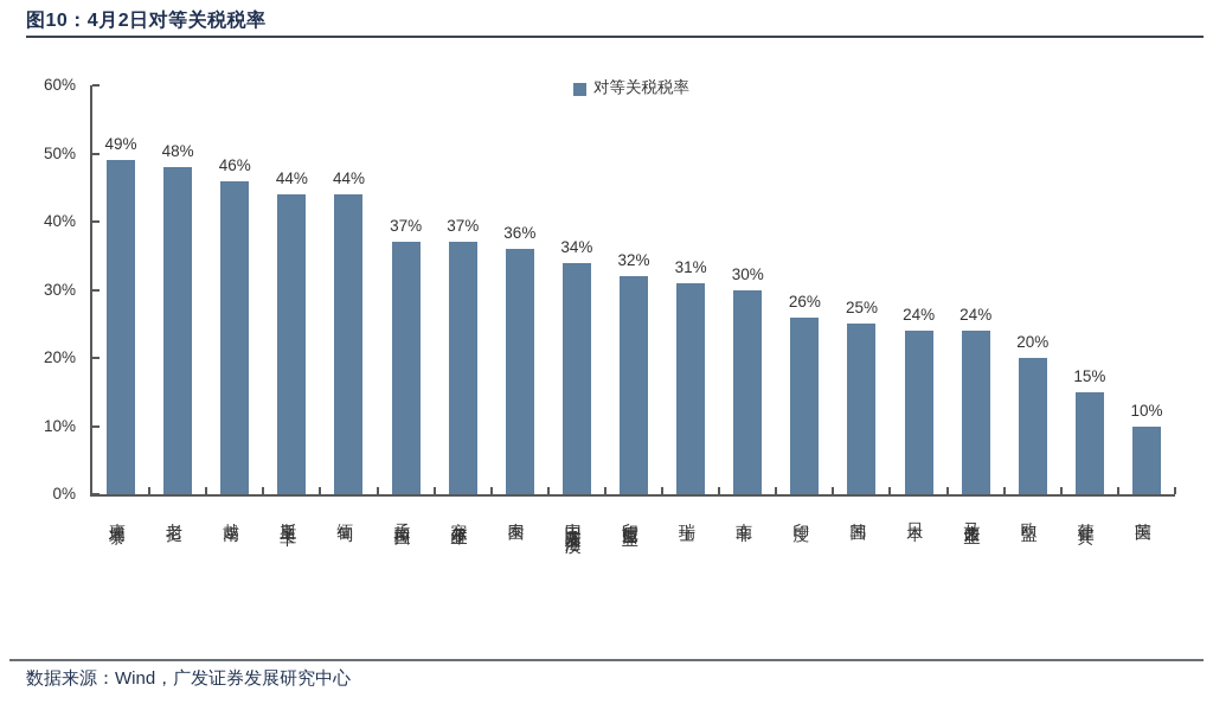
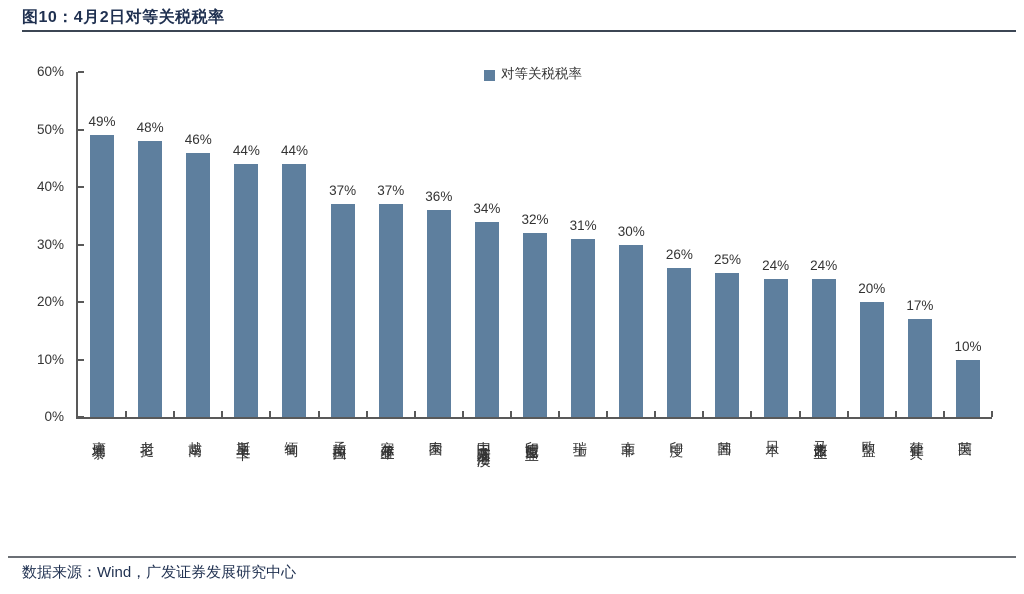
菲律宾: 15% -> 17%
